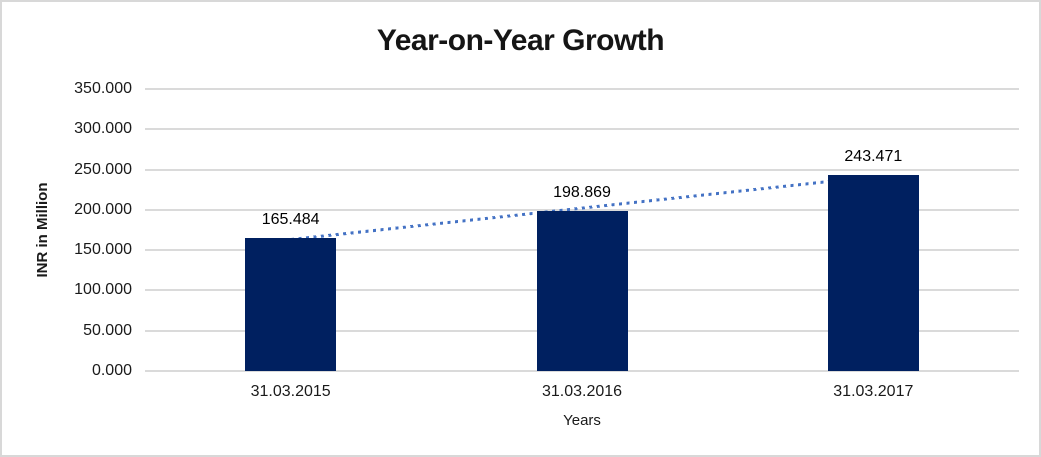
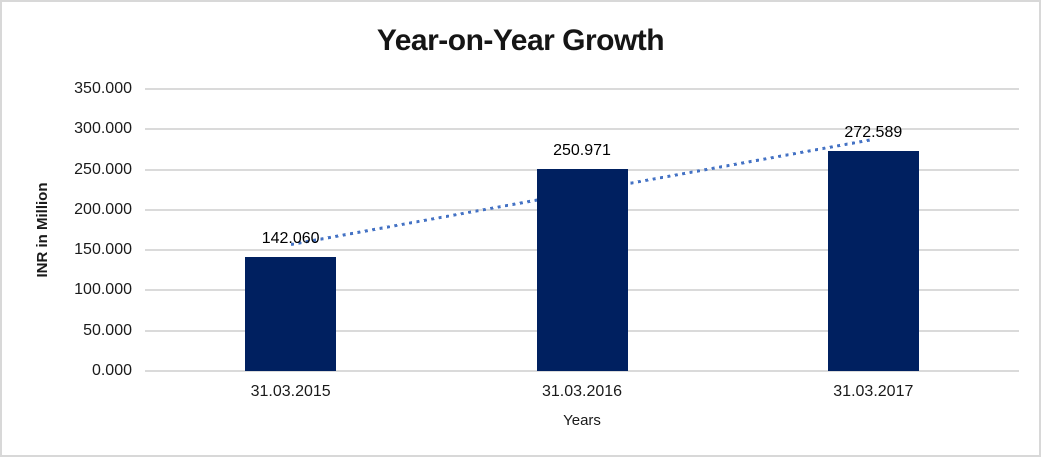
31.03.2015: 165.484 -> 142.060
31.03.2016: 198.869 -> 250.971
31.03.2017: 243.471 -> 272.589
